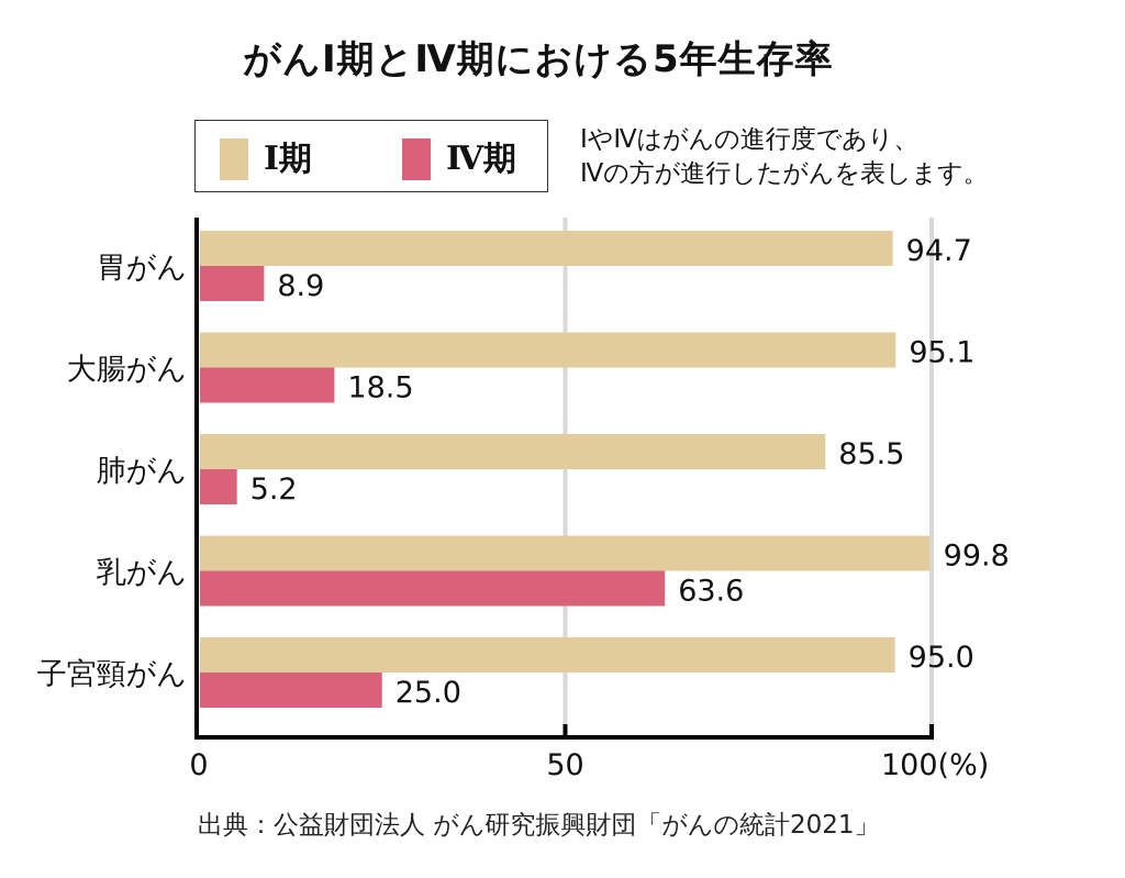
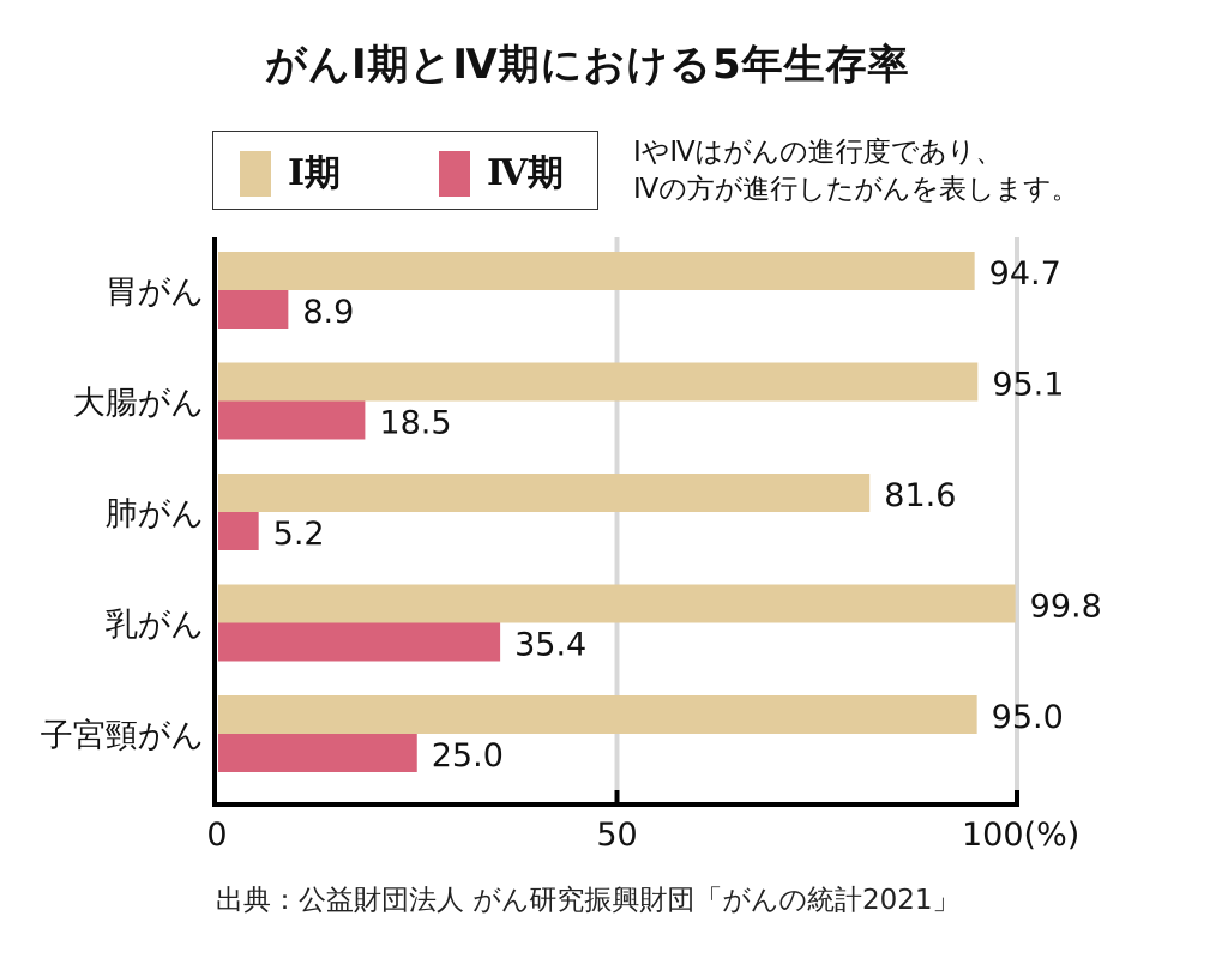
Ⅰ期/肺がん: 85.5 -> 81.6
Ⅳ期/乳がん: 63.6 -> 35.4
